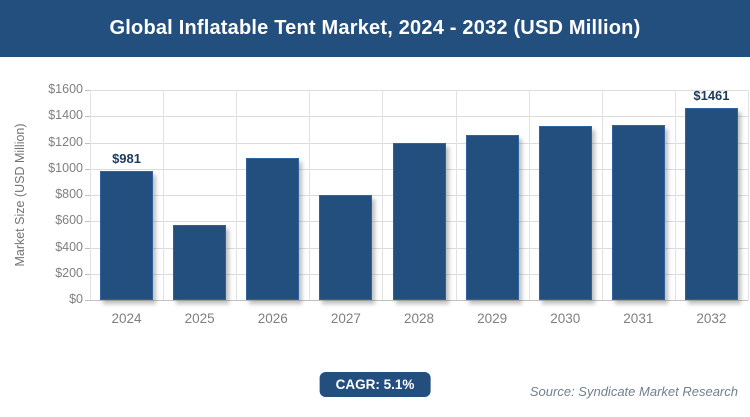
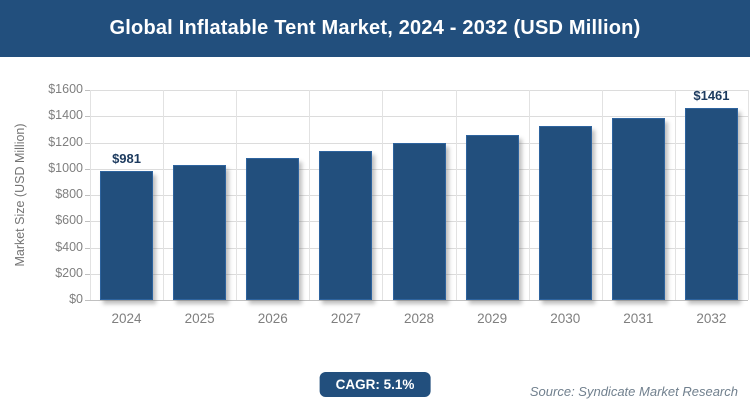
2025: $570 -> $1030
2027: $800 -> $1140
2031: $1330 -> $1390
